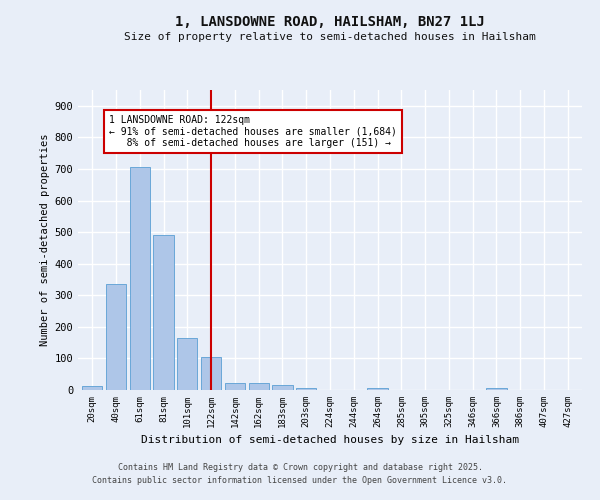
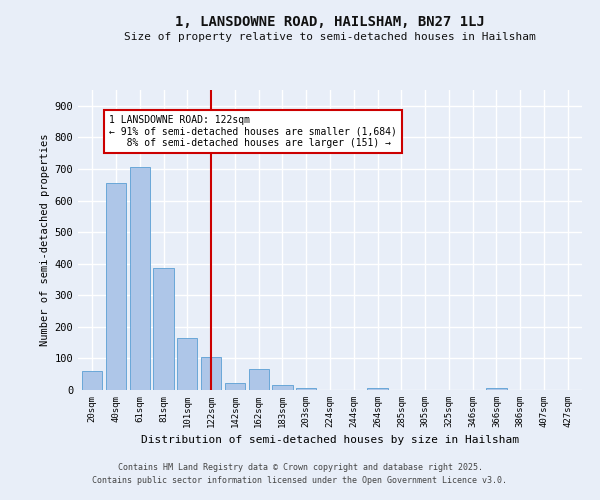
20sqm: 12 -> 60
40sqm: 335 -> 655
81sqm: 492 -> 385
162sqm: 22 -> 65
